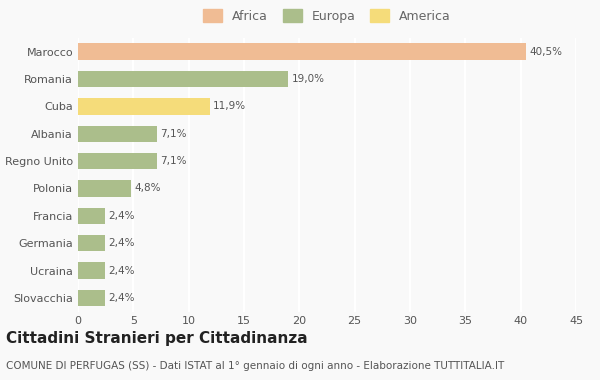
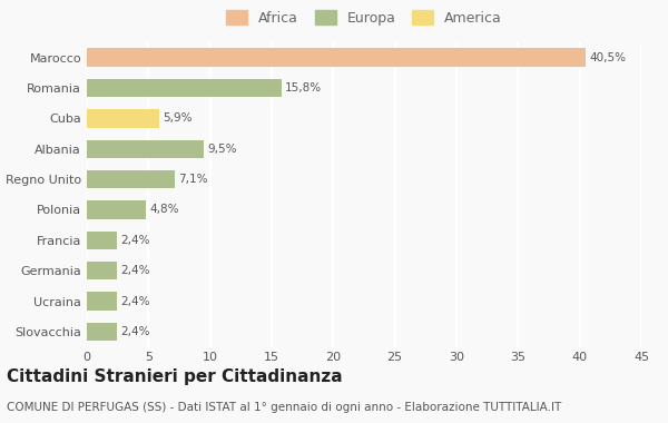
Romania: 19,0% -> 15,8%
Cuba: 11,9% -> 5,9%
Albania: 7,1% -> 9,5%
